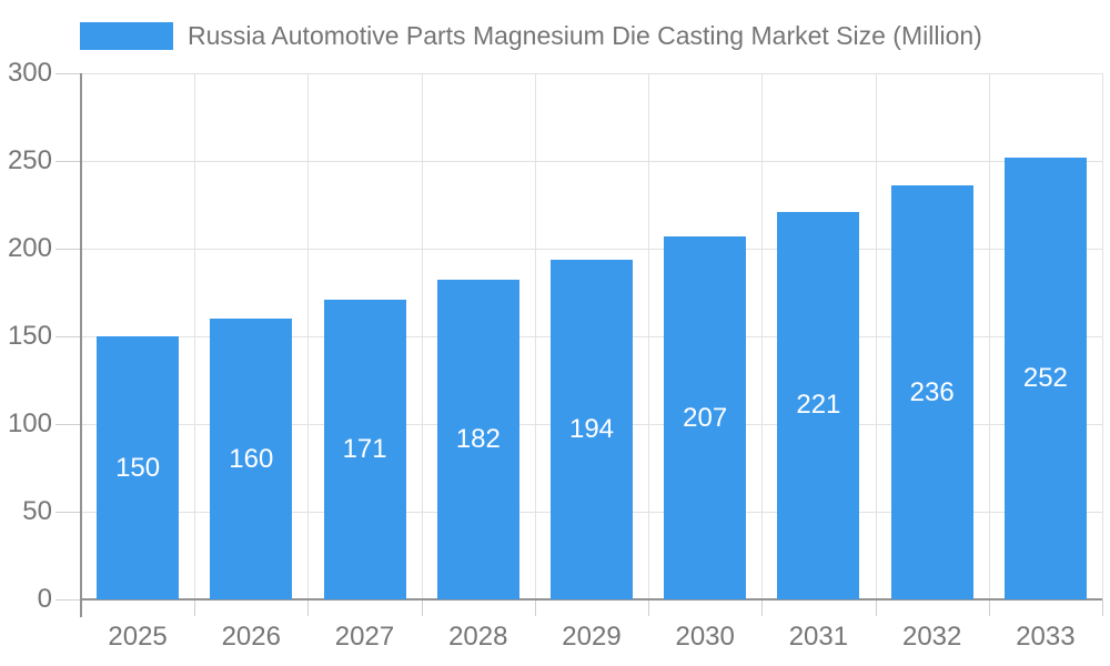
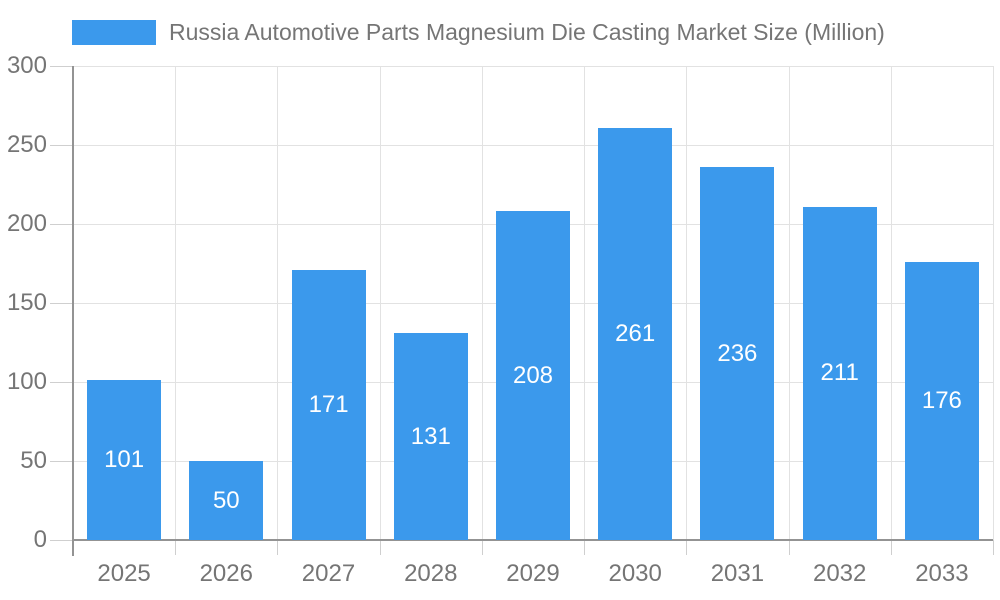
2025: 150 -> 101
2026: 160 -> 50
2028: 182 -> 131
2029: 194 -> 208
2030: 207 -> 261
2031: 221 -> 236
2032: 236 -> 211
2033: 252 -> 176
